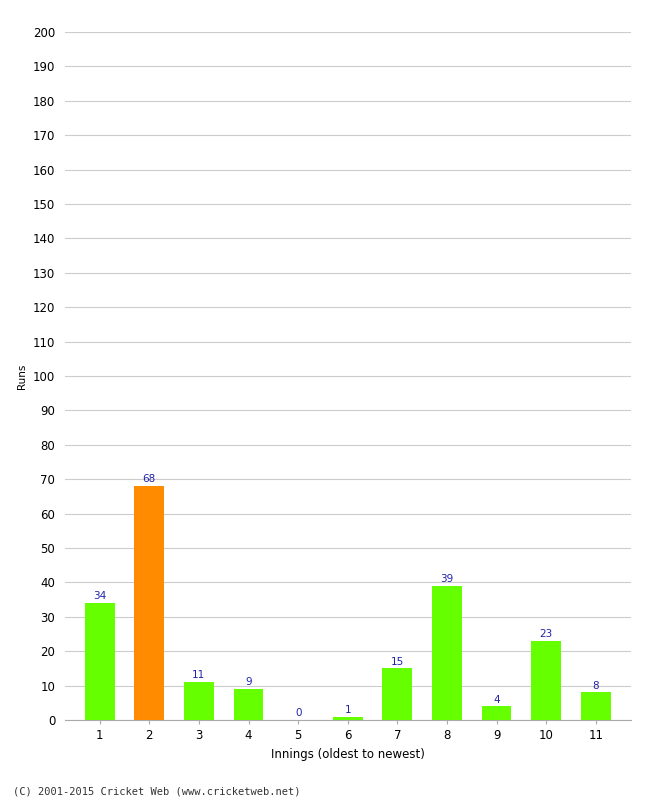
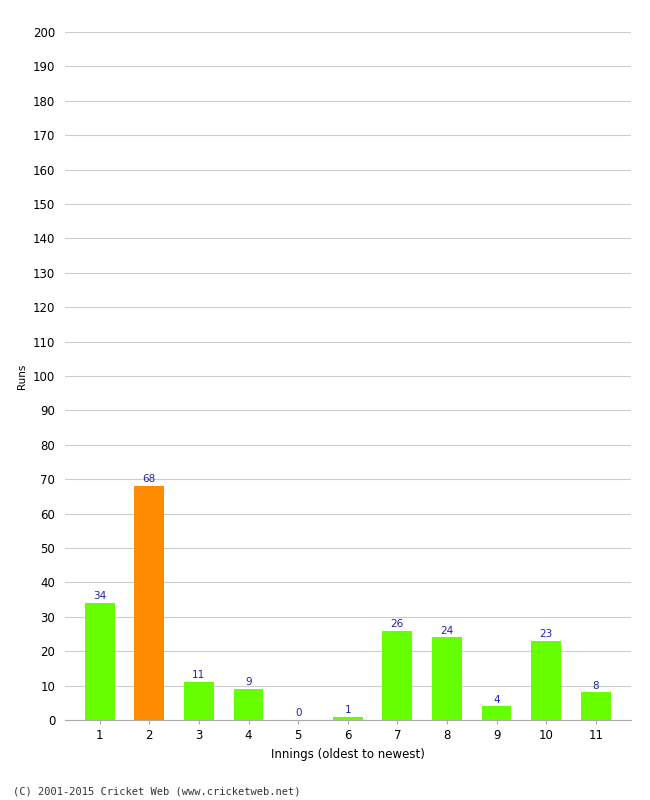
7: 15 -> 26
8: 39 -> 24
